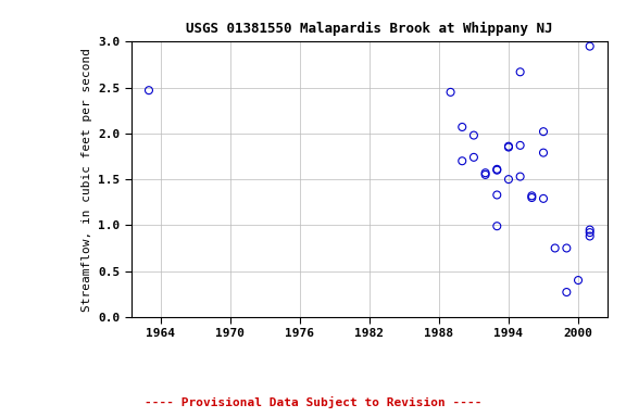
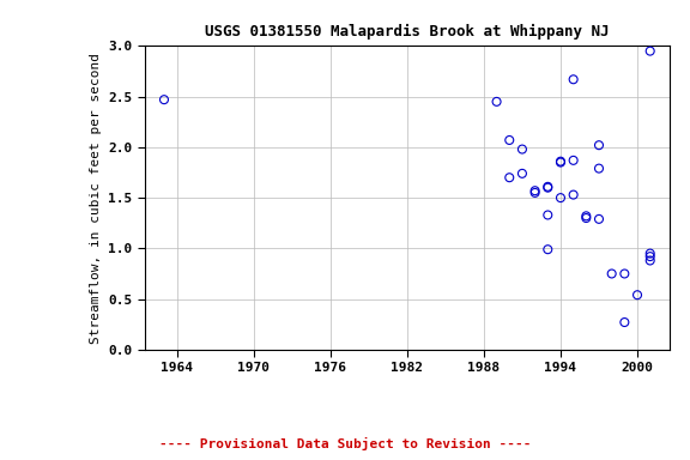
2000: 0.40 -> 0.54
